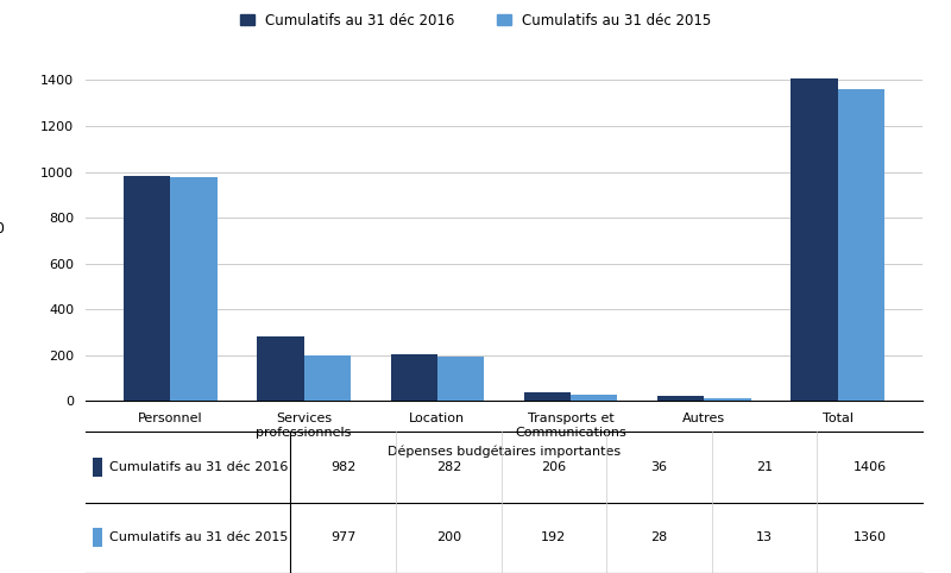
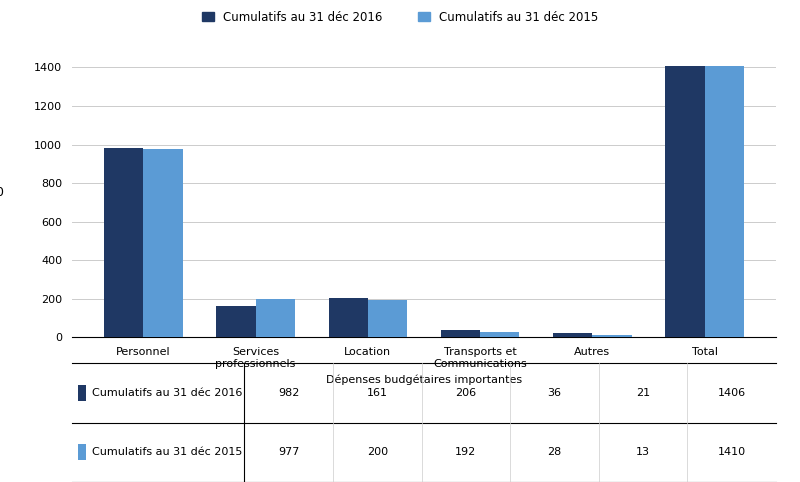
Cumulatifs au 31 déc 2016/Services professionnels: 282 -> 161
Cumulatifs au 31 déc 2015/Total: 1360 -> 1410
